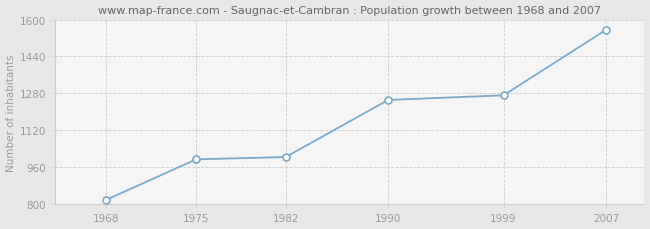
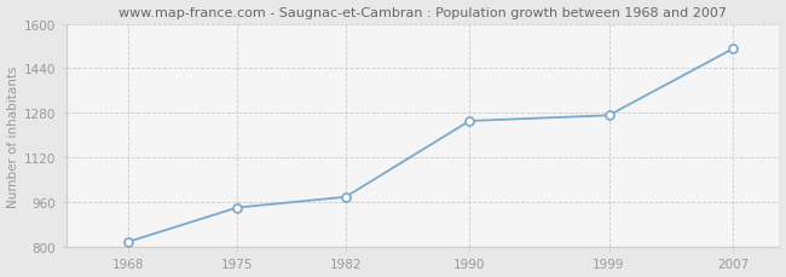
1975: 995 -> 942
1982: 1005 -> 980
2007: 1555 -> 1510
